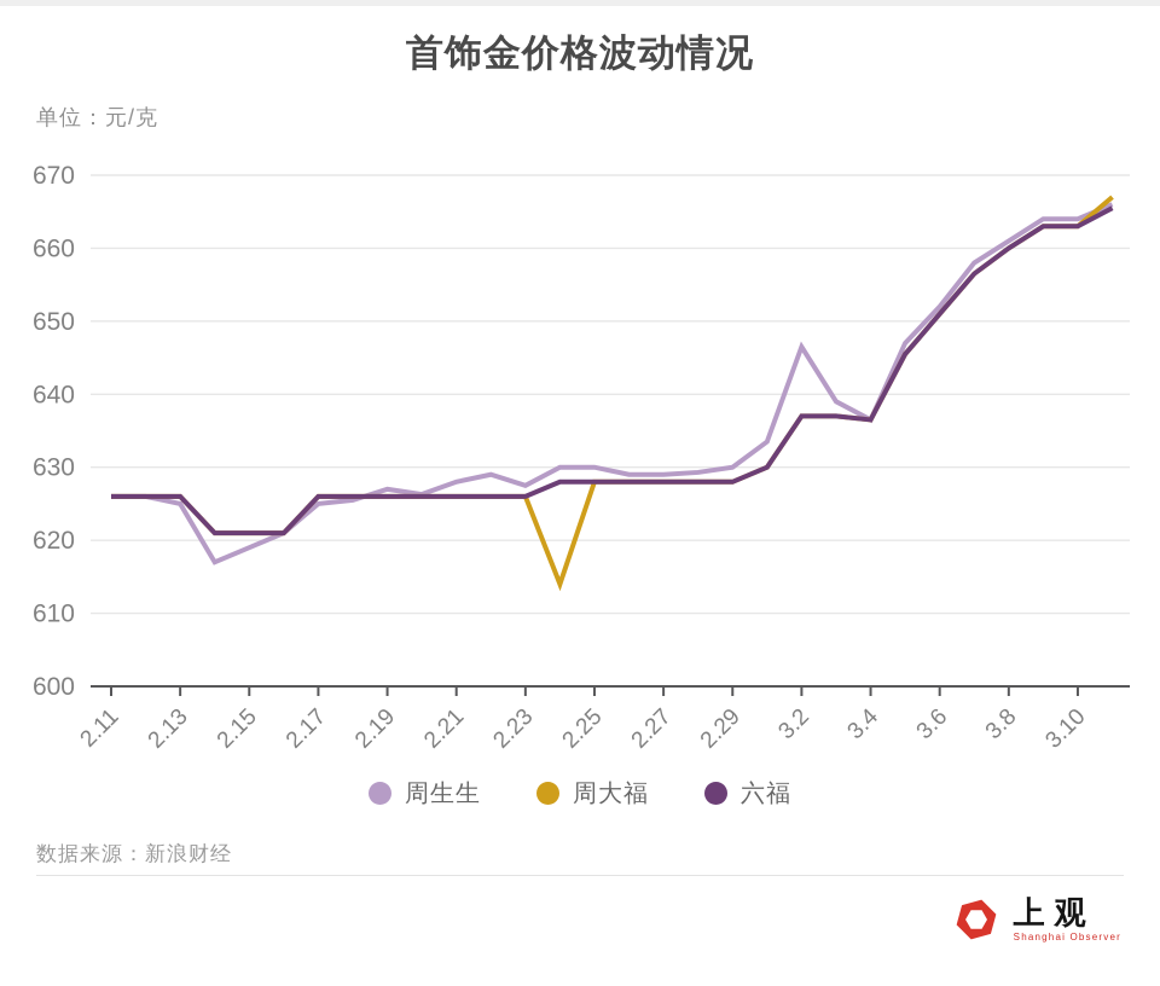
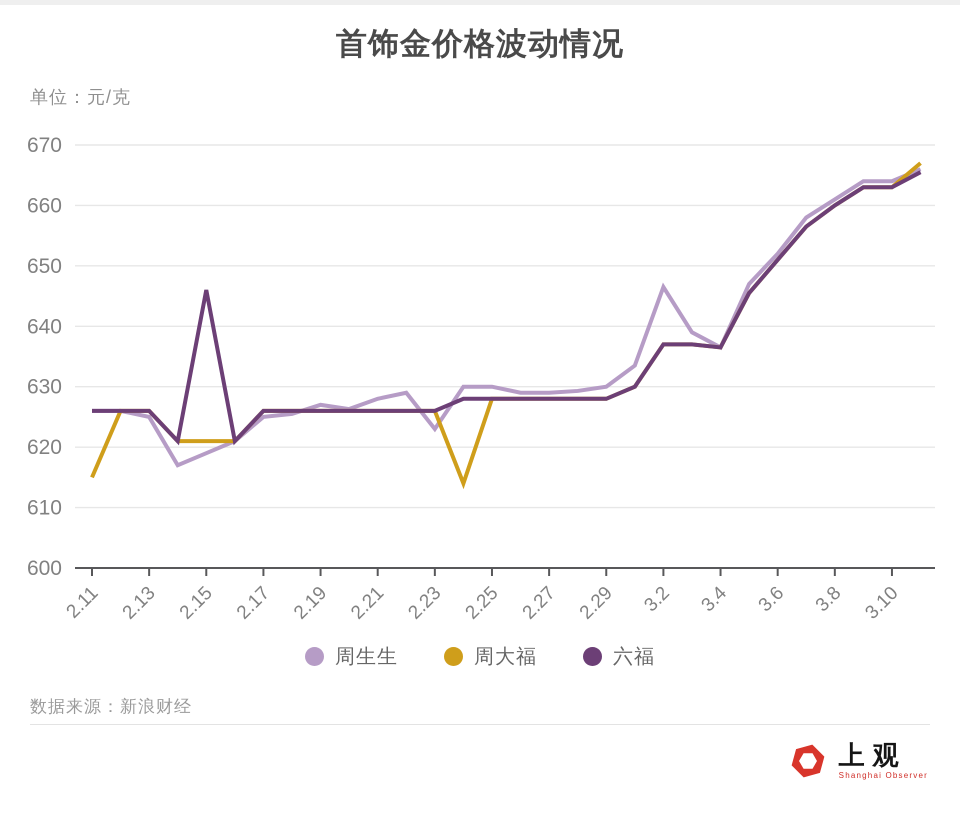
周大福/2.11: 626 -> 615
六福/2.15: 621 -> 646
周生生/2.23: 628 -> 623
